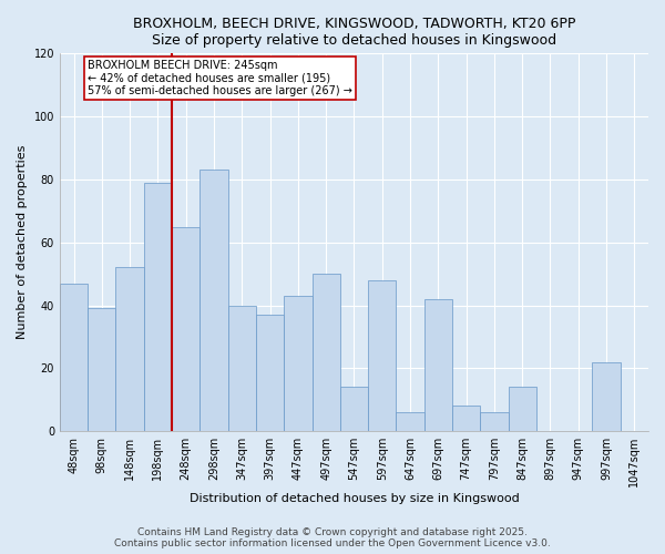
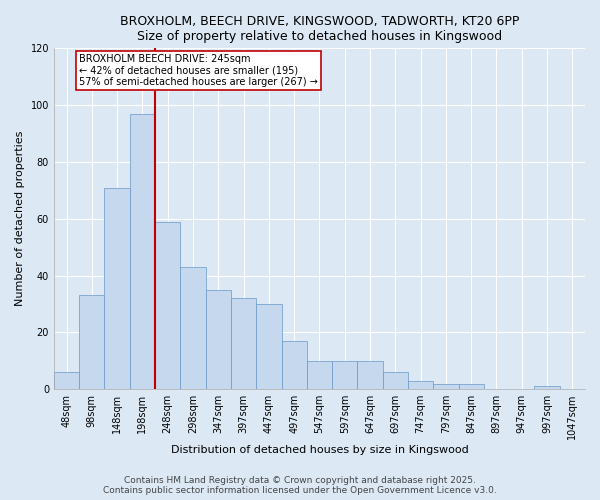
48sqm: 47 -> 6
98sqm: 39 -> 33
148sqm: 52 -> 71
198sqm: 79 -> 97
248sqm: 65 -> 59
298sqm: 83 -> 43
347sqm: 40 -> 35
397sqm: 37 -> 32
447sqm: 43 -> 30
497sqm: 50 -> 17
547sqm: 14 -> 10
597sqm: 48 -> 10
647sqm: 6 -> 10
697sqm: 42 -> 6
747sqm: 8 -> 3
797sqm: 6 -> 2
847sqm: 14 -> 2
997sqm: 22 -> 1
